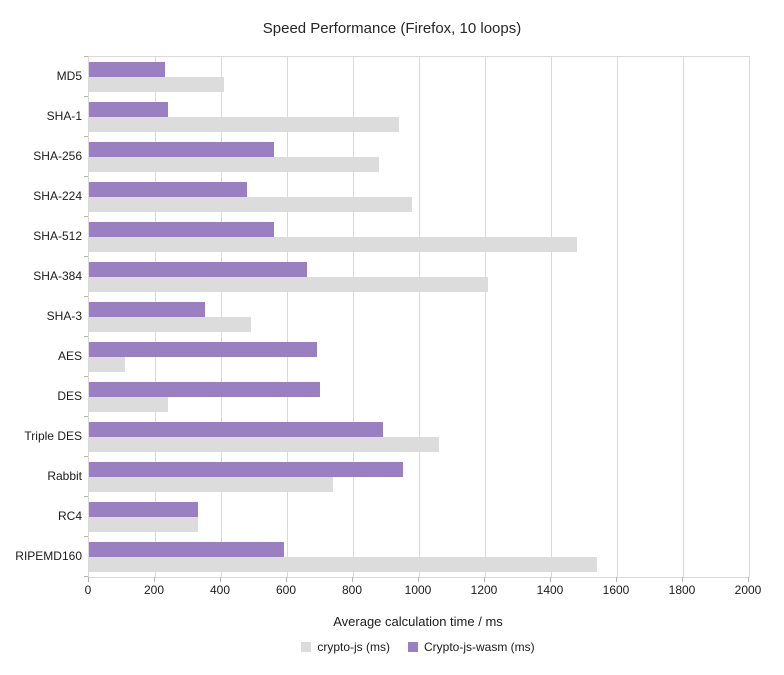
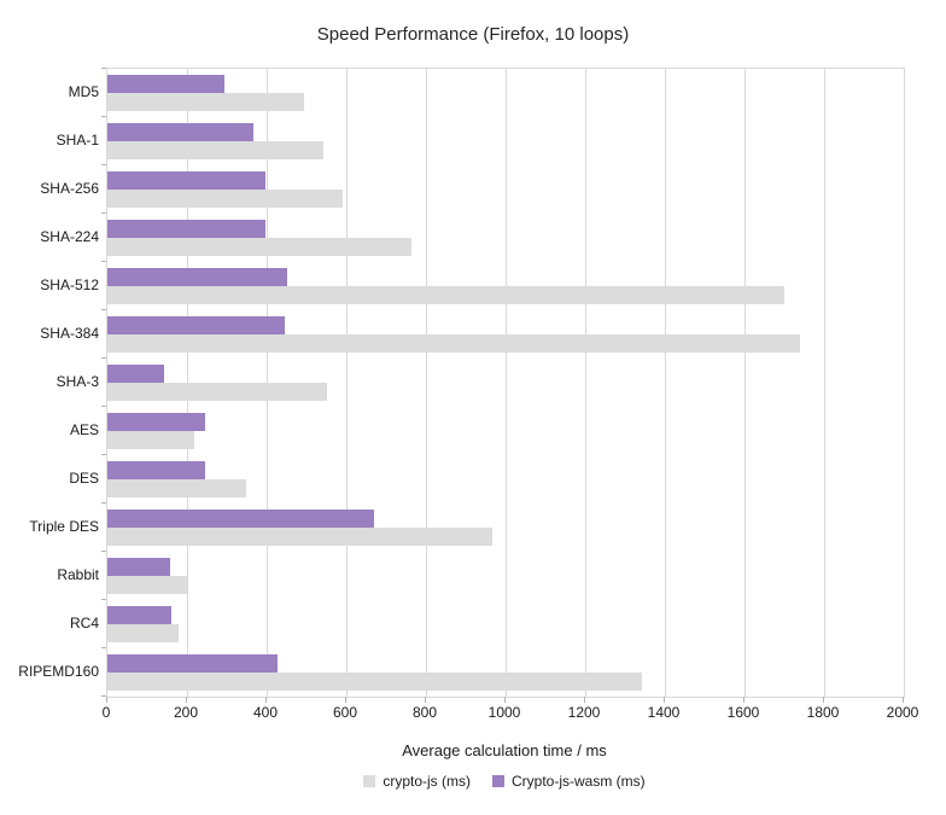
crypto-js (ms)/MD5: 410 -> 500
Crypto-js-wasm (ms)/MD5: 230 -> 290
crypto-js (ms)/SHA-1: 940 -> 540
Crypto-js-wasm (ms)/SHA-1: 240 -> 370
crypto-js (ms)/SHA-256: 880 -> 590
Crypto-js-wasm (ms)/SHA-256: 560 -> 400
crypto-js (ms)/SHA-224: 980 -> 760
Crypto-js-wasm (ms)/SHA-224: 480 -> 400
crypto-js (ms)/SHA-512: 1480 -> 1700
Crypto-js-wasm (ms)/SHA-512: 560 -> 450
crypto-js (ms)/SHA-384: 1210 -> 1740
Crypto-js-wasm (ms)/SHA-384: 660 -> 440
crypto-js (ms)/SHA-3: 490 -> 550
Crypto-js-wasm (ms)/SHA-3: 350 -> 140
crypto-js (ms)/AES: 110 -> 220
Crypto-js-wasm (ms)/AES: 690 -> 240
crypto-js (ms)/DES: 240 -> 350
Crypto-js-wasm (ms)/DES: 700 -> 240
crypto-js (ms)/Triple DES: 1060 -> 970
Crypto-js-wasm (ms)/Triple DES: 890 -> 670
crypto-js (ms)/Rabbit: 740 -> 200
Crypto-js-wasm (ms)/Rabbit: 950 -> 160
crypto-js (ms)/RC4: 330 -> 180
Crypto-js-wasm (ms)/RC4: 330 -> 160
crypto-js (ms)/RIPEMD160: 1540 -> 1340
Crypto-js-wasm (ms)/RIPEMD160: 590 -> 430
